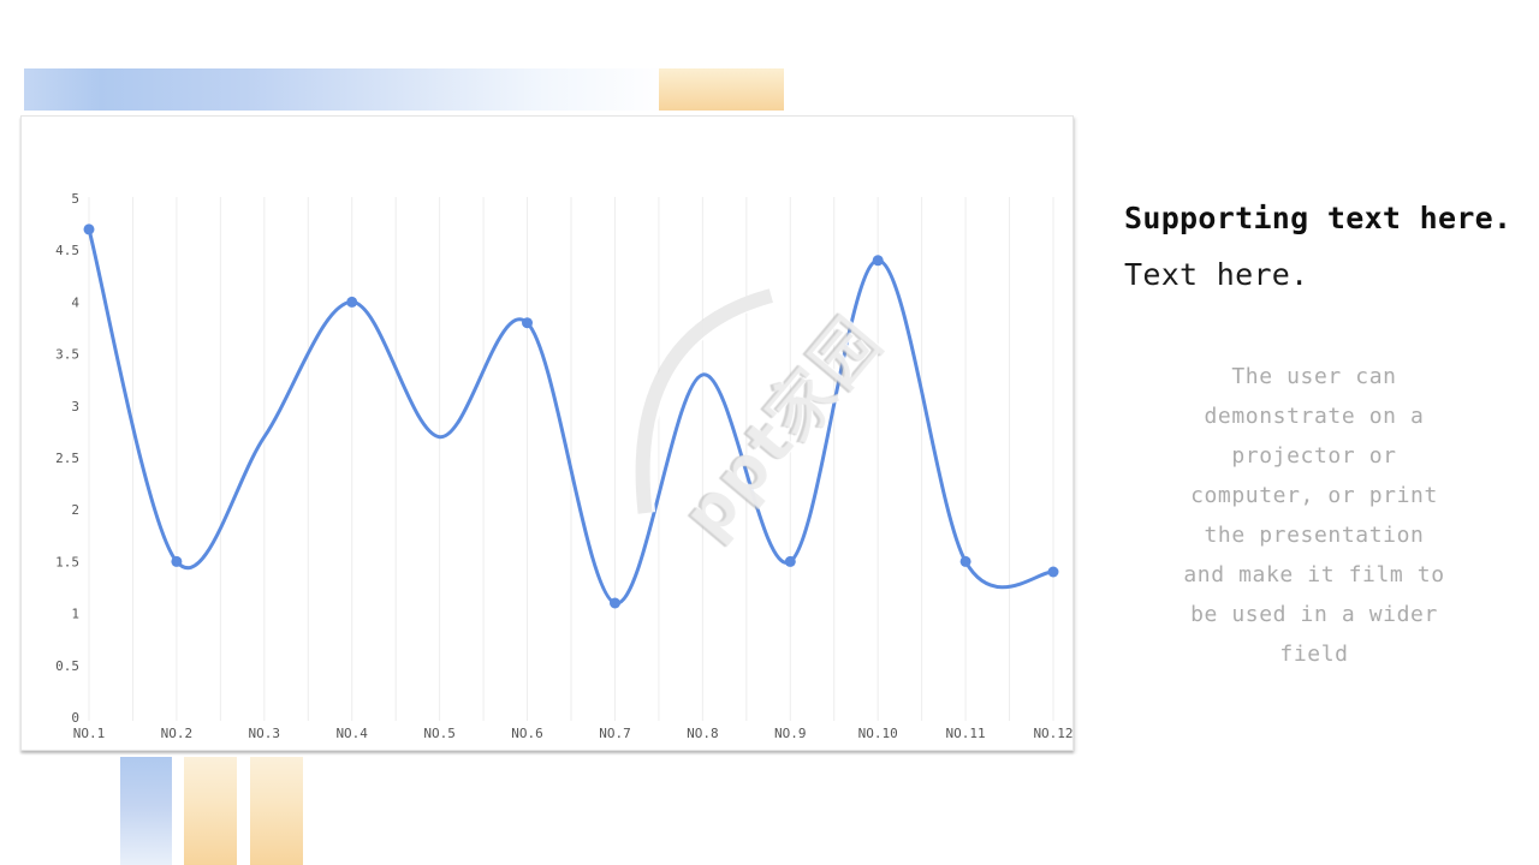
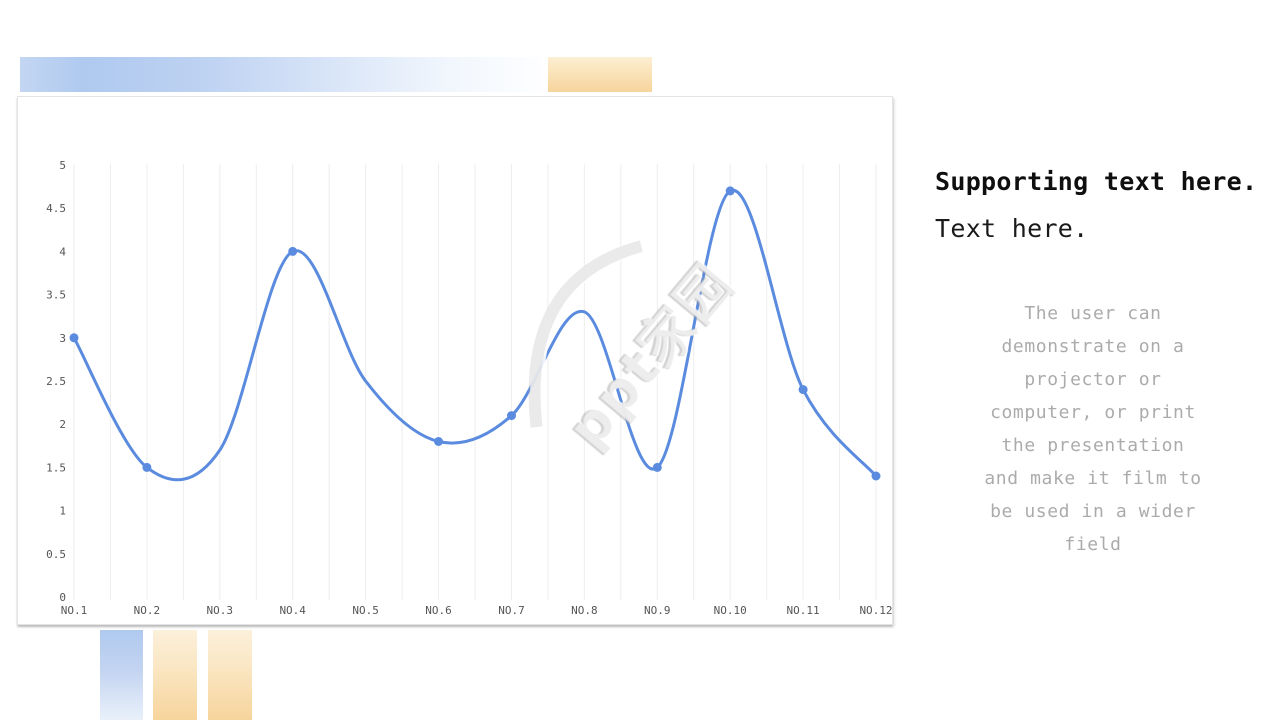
NO.1: 4.7 -> 3.0
NO.3: 2.7 -> 1.7
NO.5: 2.7 -> 2.5
NO.6: 3.8 -> 1.8
NO.7: 1.1 -> 2.1
NO.10: 4.4 -> 4.7
NO.11: 1.5 -> 2.4
